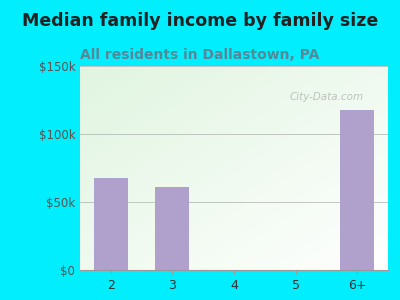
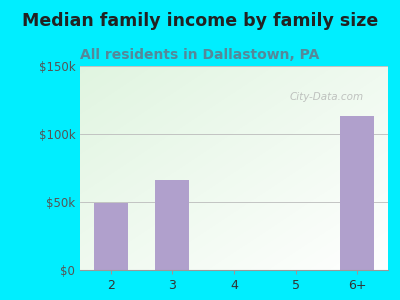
2: $68k -> $49k
3: $61k -> $66k
6+: $118k -> $113k
